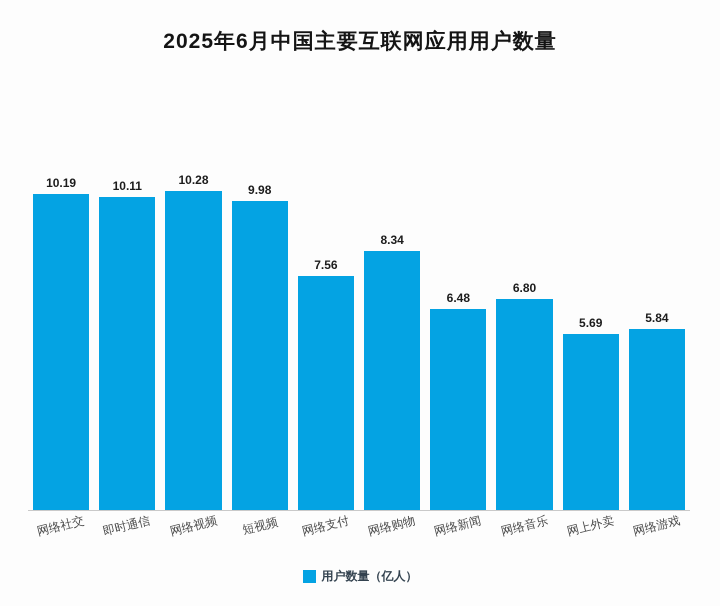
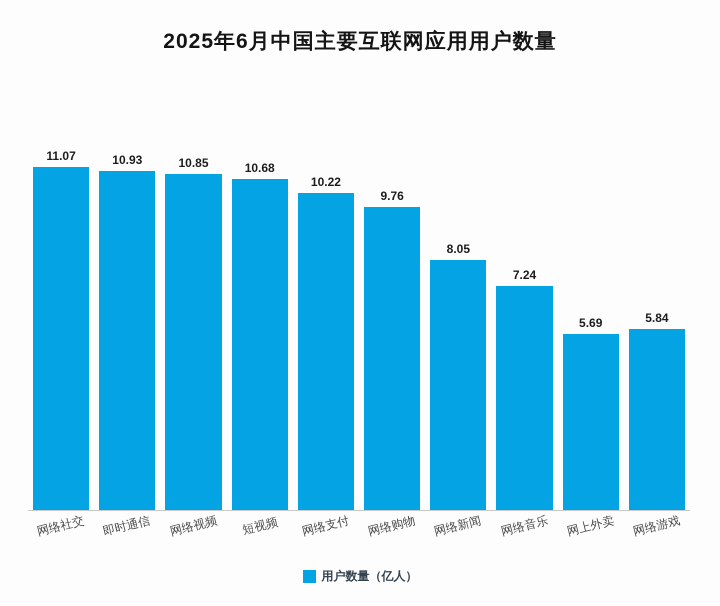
网络社交: 10.19 -> 11.07
即时通信: 10.11 -> 10.93
网络视频: 10.28 -> 10.85
短视频: 9.98 -> 10.68
网络支付: 7.56 -> 10.22
网络购物: 8.34 -> 9.76
网络新闻: 6.48 -> 8.05
网络音乐: 6.80 -> 7.24
